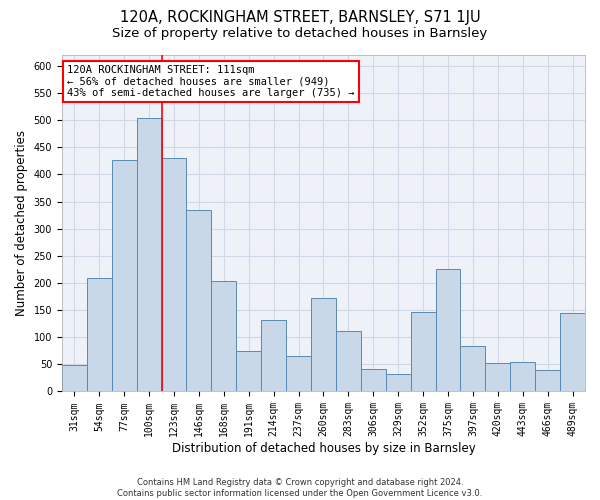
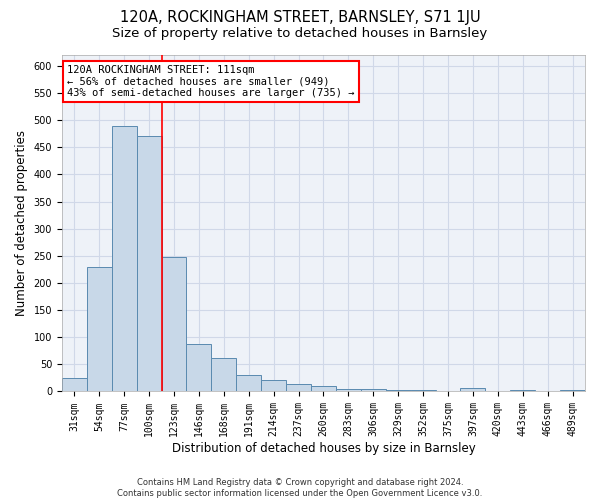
31sqm: 48 -> 25
54sqm: 210 -> 230
77sqm: 426 -> 490
100sqm: 504 -> 470
123sqm: 430 -> 248
146sqm: 334 -> 88
168sqm: 204 -> 62
191sqm: 74 -> 30
214sqm: 132 -> 22
237sqm: 66 -> 13
260sqm: 172 -> 10
283sqm: 112 -> 5
306sqm: 42 -> 4
329sqm: 32 -> 3
352sqm: 146 -> 2
375sqm: 226 -> 1
397sqm: 84 -> 7
420sqm: 52 -> 1
443sqm: 54 -> 3
466sqm: 40 -> 1
489sqm: 144 -> 3
